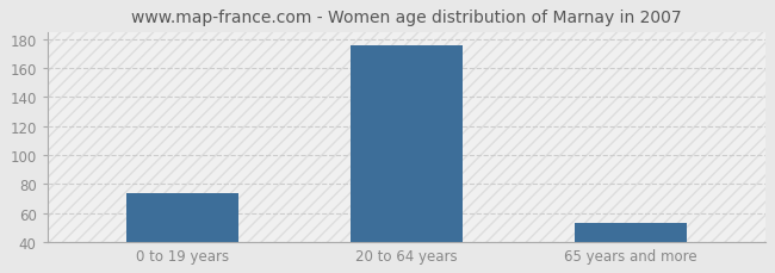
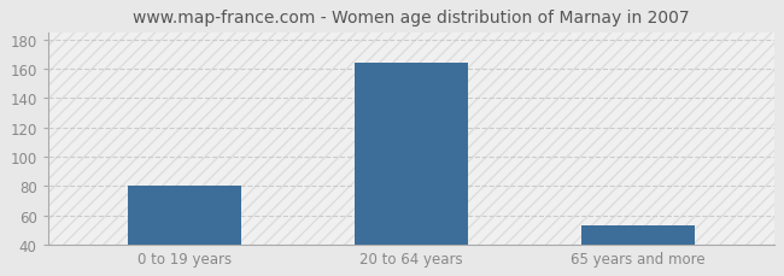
0 to 19 years: 74 -> 80
20 to 64 years: 176 -> 164
